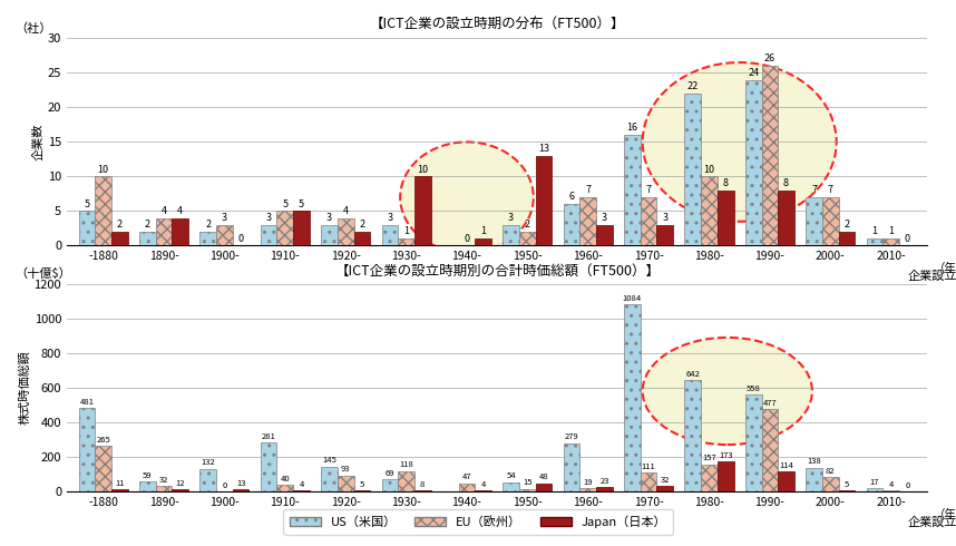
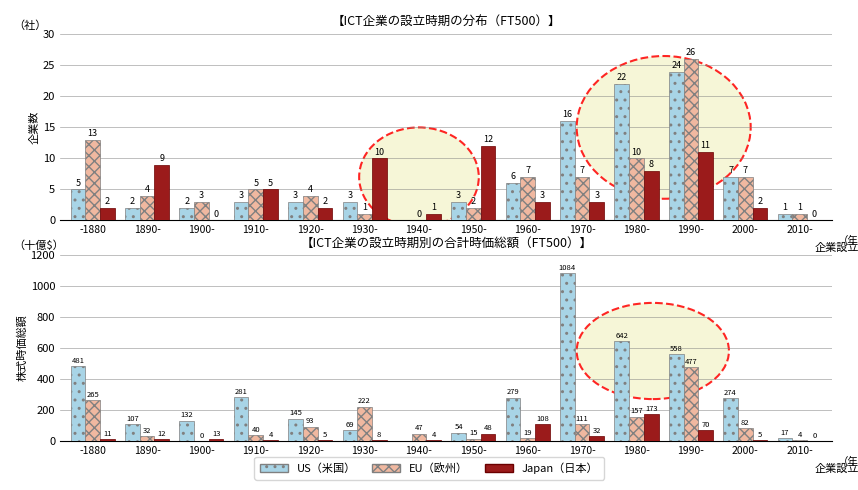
【ICT企業の設立時期の分布（FT500）】/EU（欧州）/-1880: 10 -> 13
【ICT企業の設立時期の分布（FT500）】/Japan（日本）/1890-: 4 -> 9
【ICT企業の設立時期の分布（FT500）】/Japan（日本）/1950-: 13 -> 12
【ICT企業の設立時期の分布（FT500）】/Japan（日本）/1990-: 8 -> 11
【ICT企業の設立時期別の合計時価総額（FT500）】/US（米国）/1890-: 59 -> 107
【ICT企業の設立時期別の合計時価総額（FT500）】/EU（欧州）/1930-: 118 -> 222
【ICT企業の設立時期別の合計時価総額（FT500）】/Japan（日本）/1960-: 23 -> 108
【ICT企業の設立時期別の合計時価総額（FT500）】/Japan（日本）/1990-: 114 -> 70
【ICT企業の設立時期別の合計時価総額（FT500）】/US（米国）/2000-: 138 -> 274
